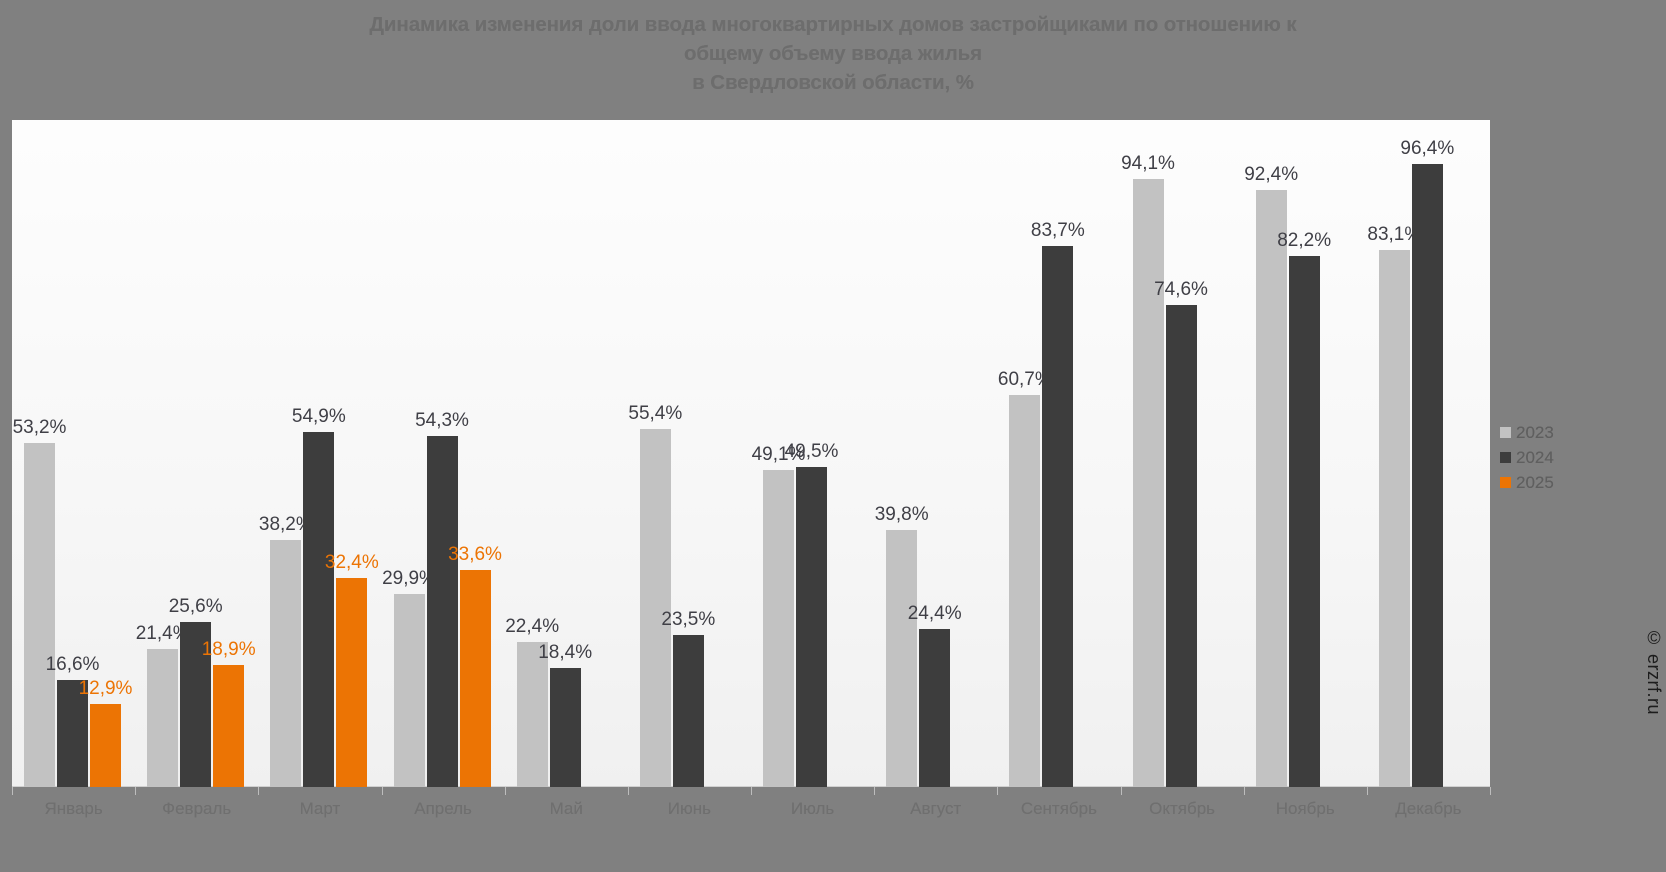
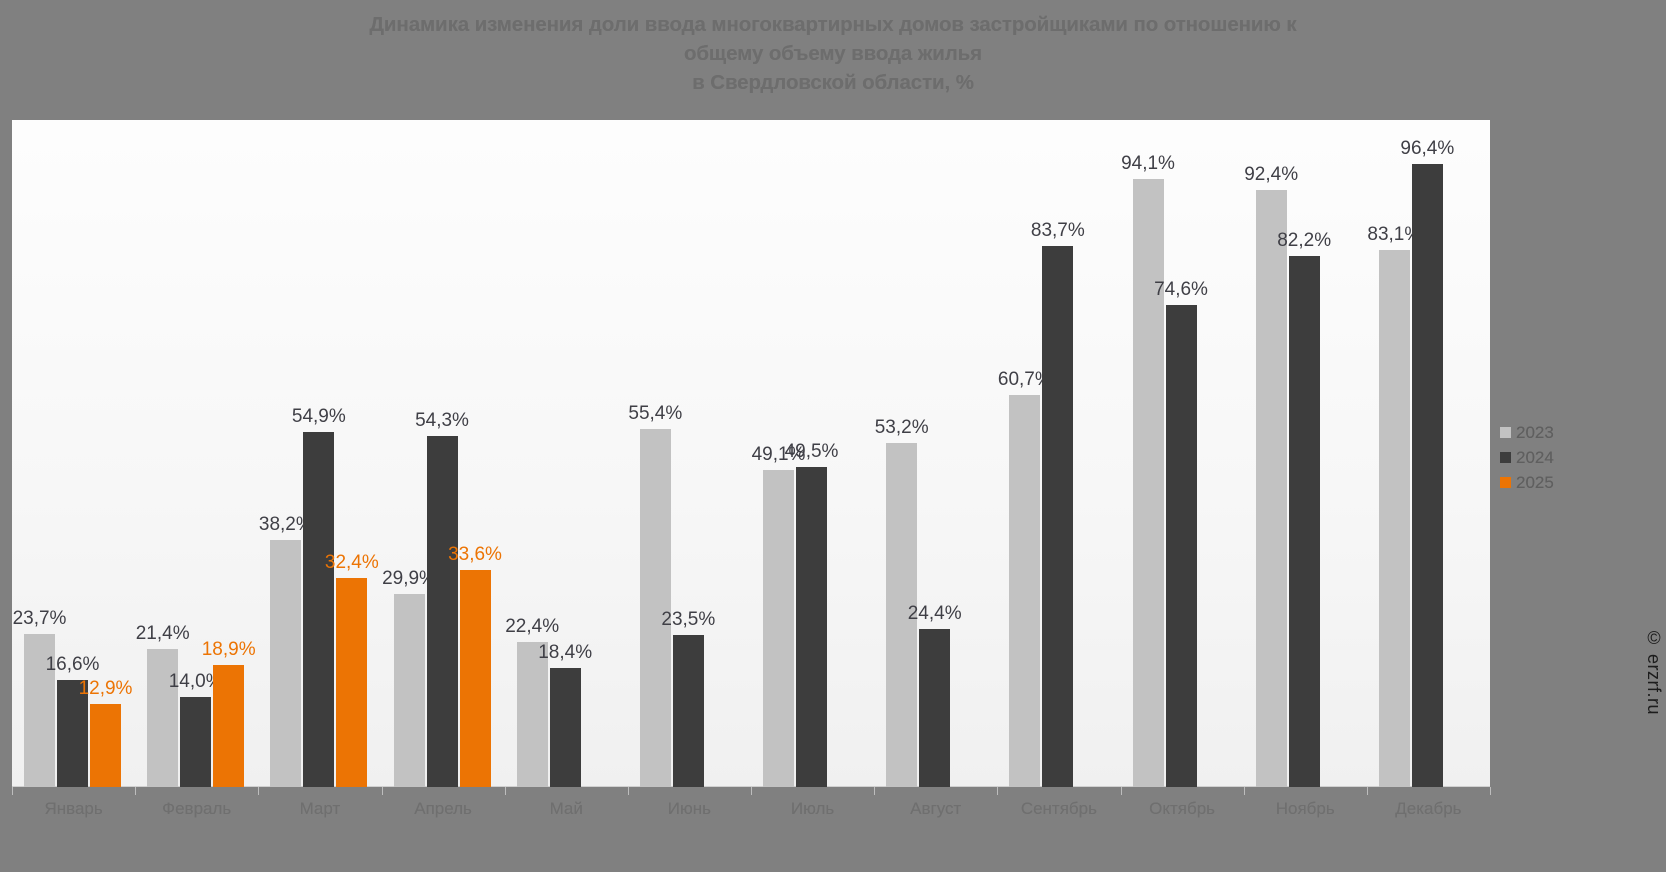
2023/Январь: 53,2% -> 23,7%
2024/Февраль: 25,6% -> 14,0%
2023/Август: 39,8% -> 53,2%
